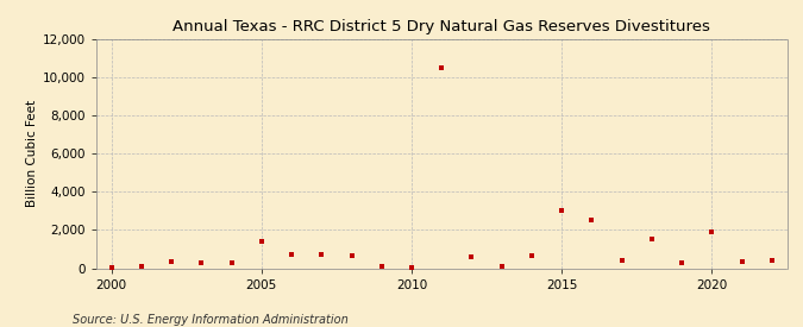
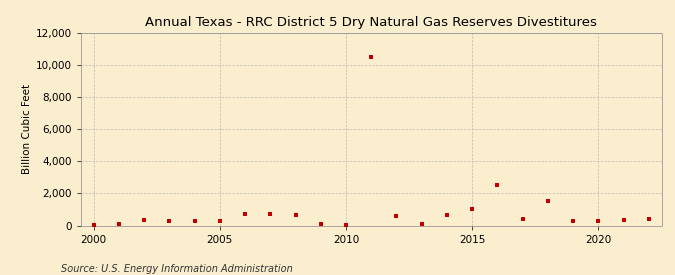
2005: 1,400 -> 300
2015: 3,000 -> 1,000
2020: 1,900 -> 300
